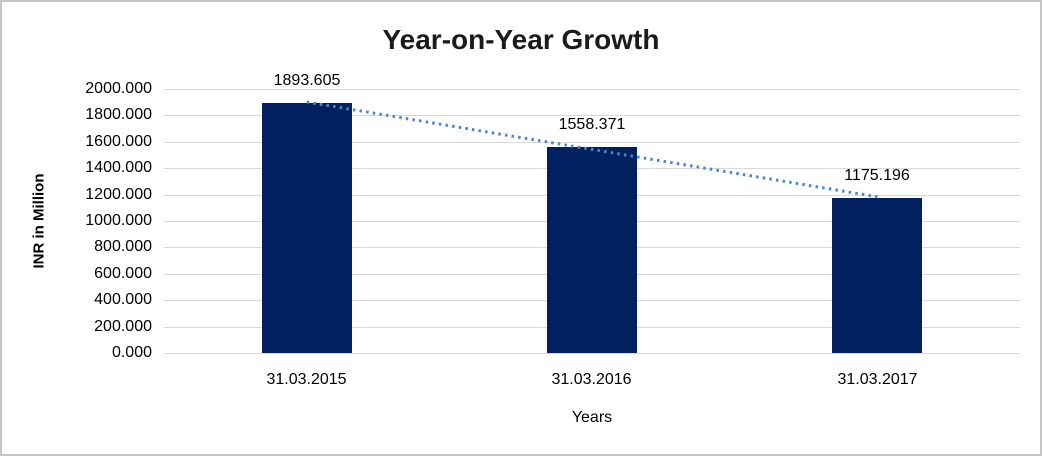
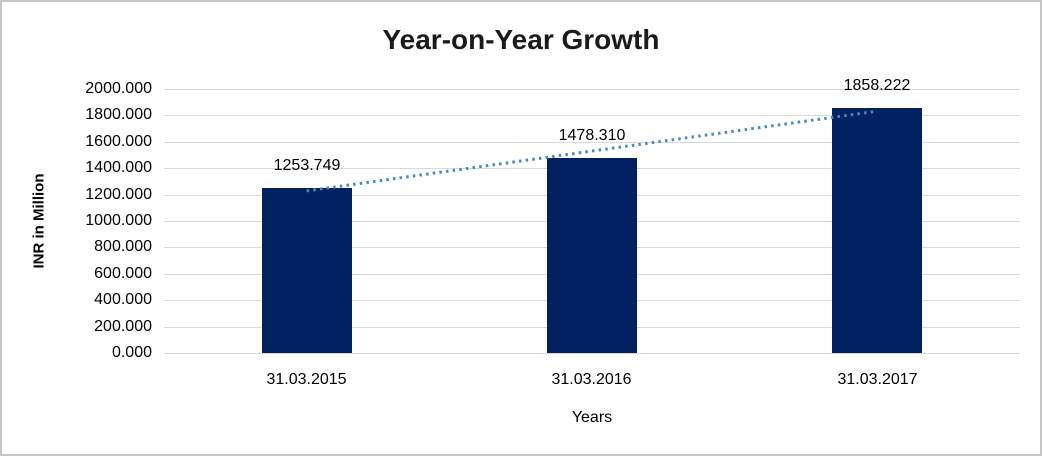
31.03.2015: 1893.605 -> 1253.749
31.03.2016: 1558.371 -> 1478.310
31.03.2017: 1175.196 -> 1858.222
